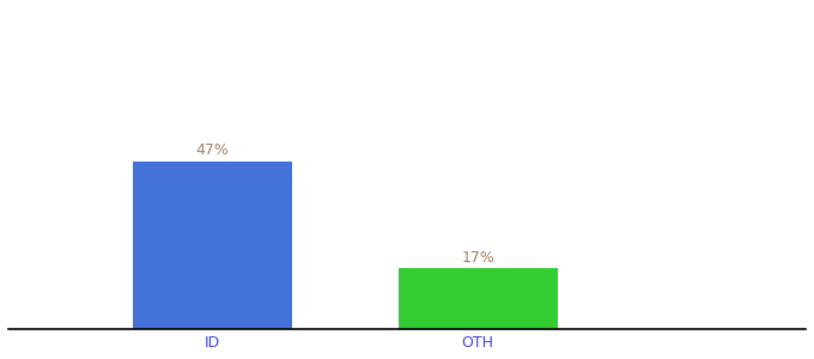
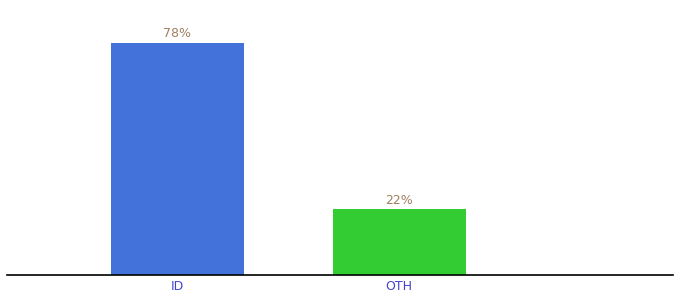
ID: 47% -> 78%
OTH: 17% -> 22%
